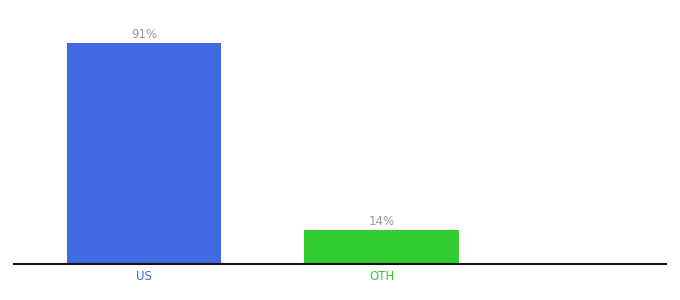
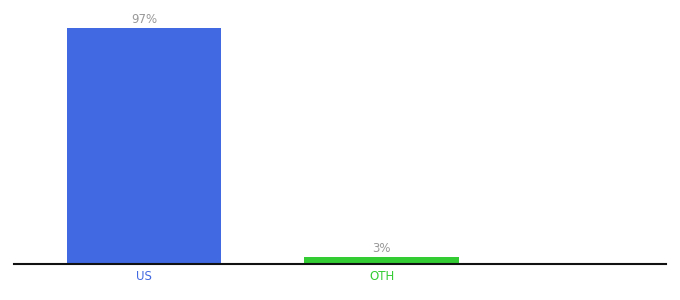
US: 91% -> 97%
OTH: 14% -> 3%
